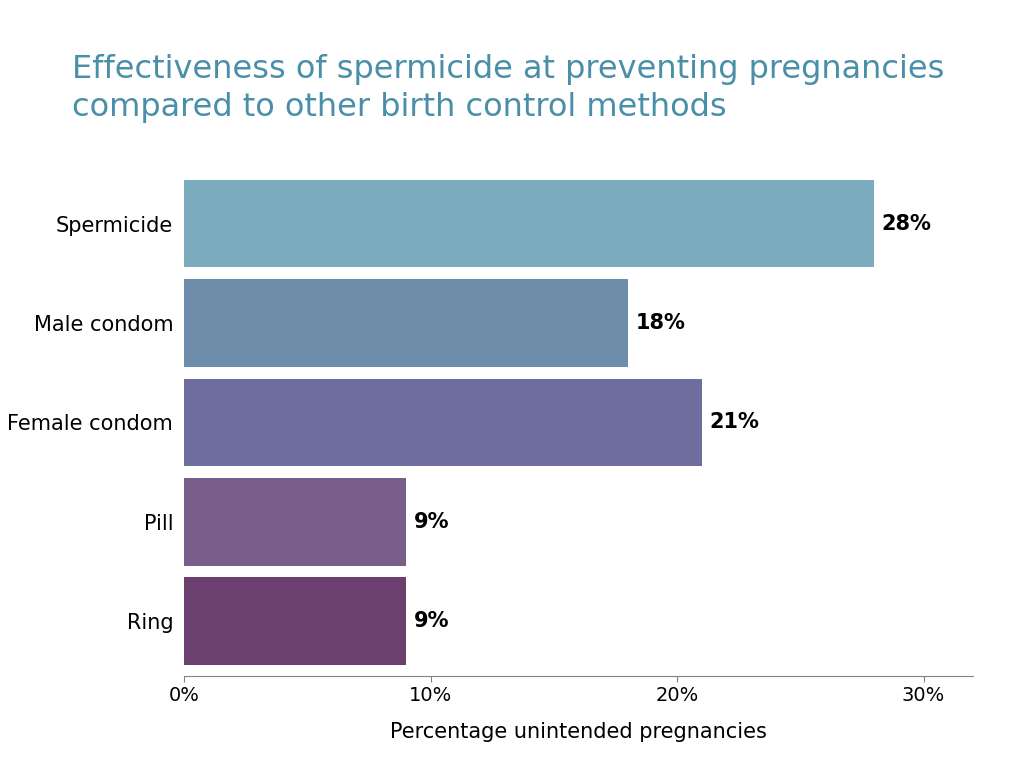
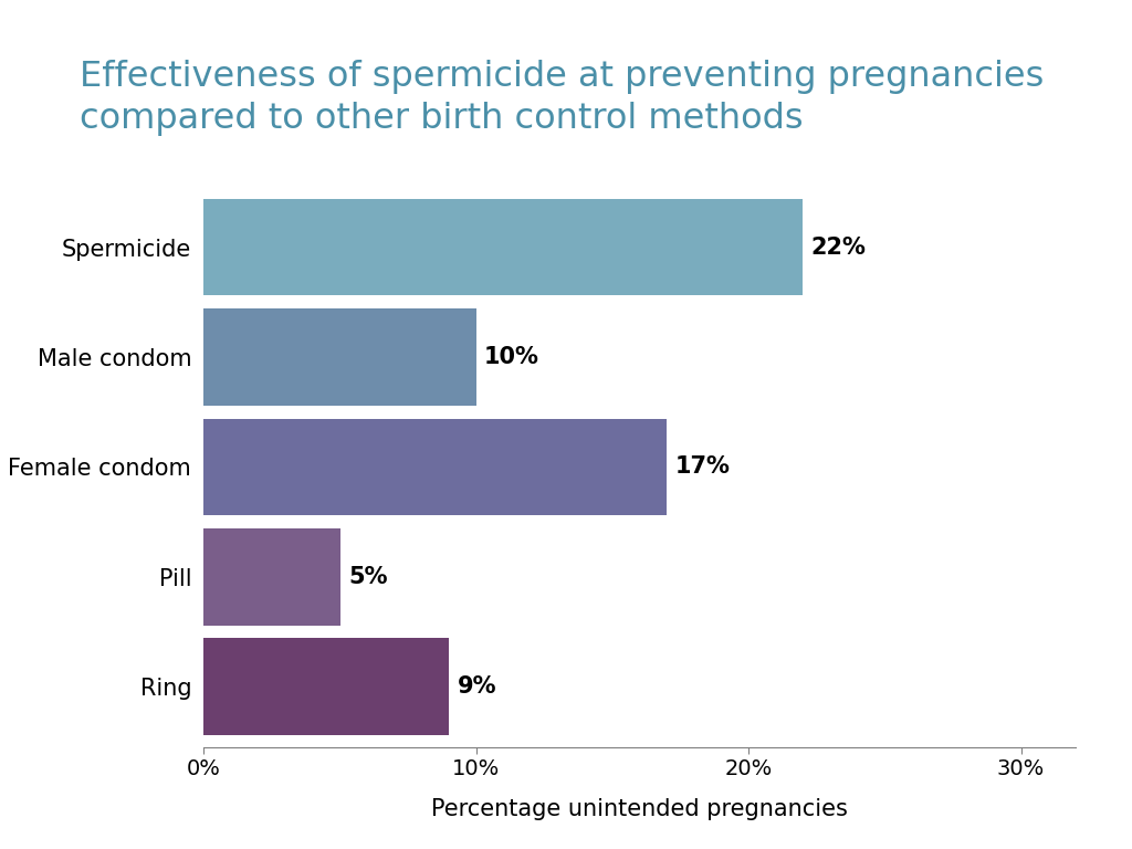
Spermicide: 28% -> 22%
Male condom: 18% -> 10%
Female condom: 21% -> 17%
Pill: 9% -> 5%
